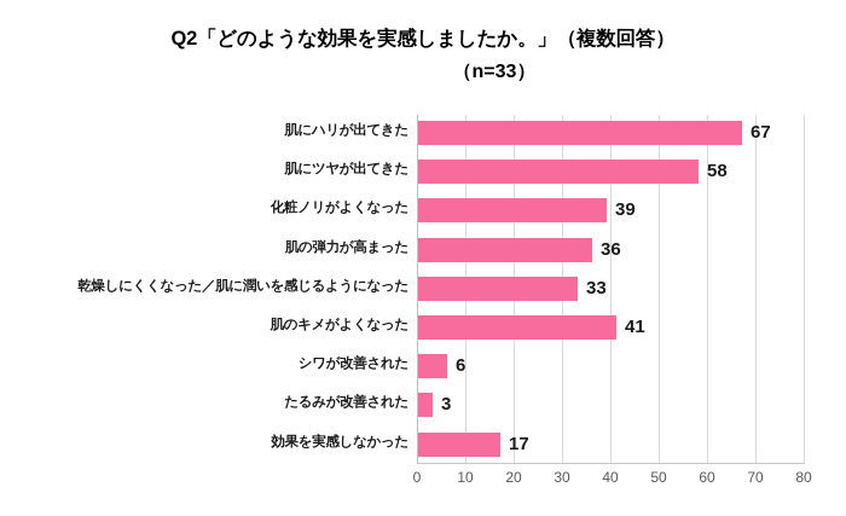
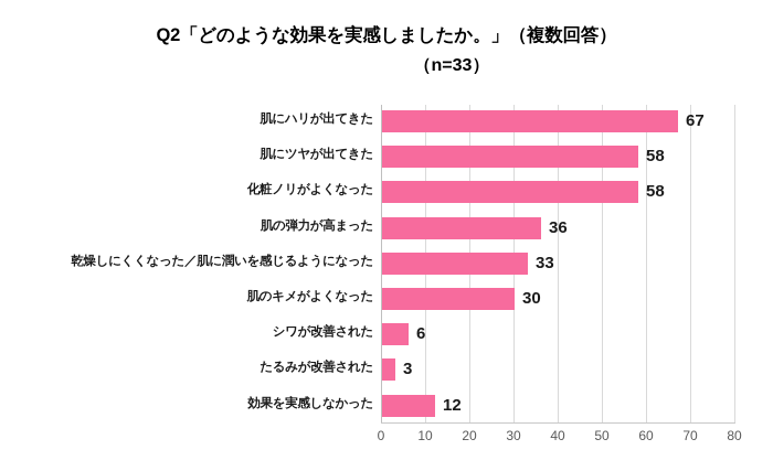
化粧ノリがよくなった: 39 -> 58
肌のキメがよくなった: 41 -> 30
効果を実感しなかった: 17 -> 12
